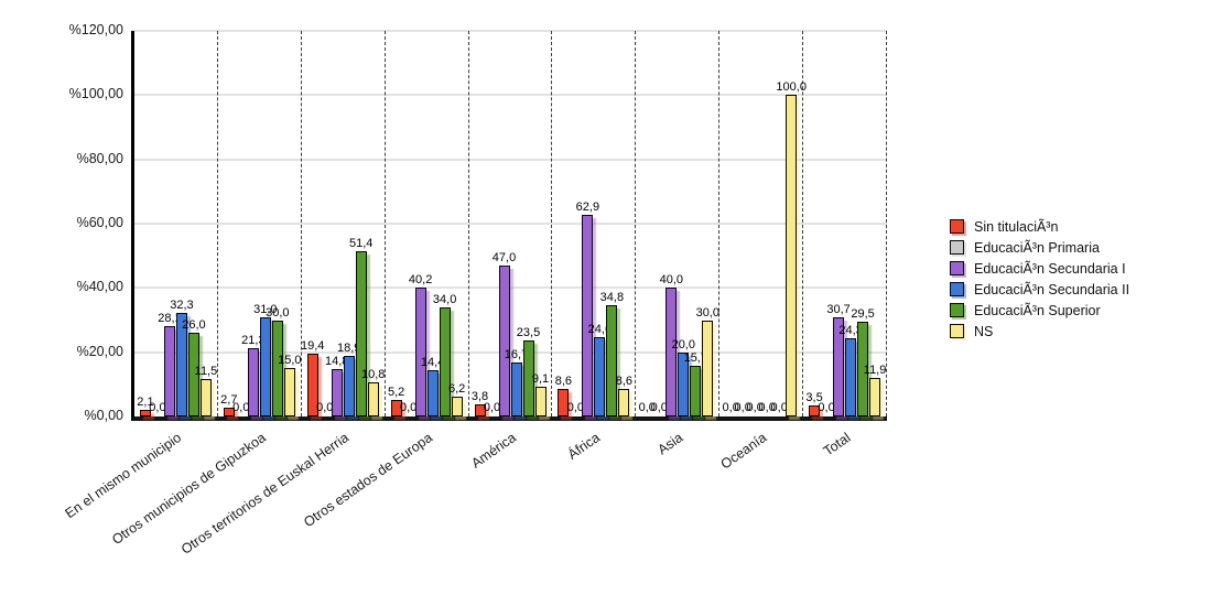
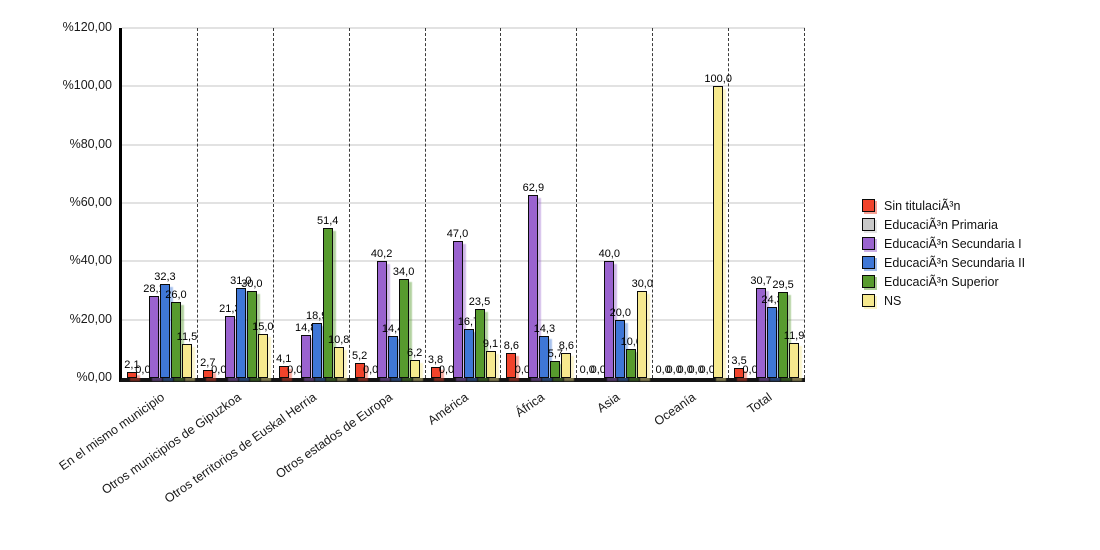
Sin titulaciÃ³n/Otros territorios de Euskal Herria: 19,4 -> 4,1
EducaciÃ³n Secundaria II/África: 24,6 -> 14,3
EducaciÃ³n Superior/África: 34,8 -> 5,7
EducaciÃ³n Superior/Asia: 15,7 -> 10,0
